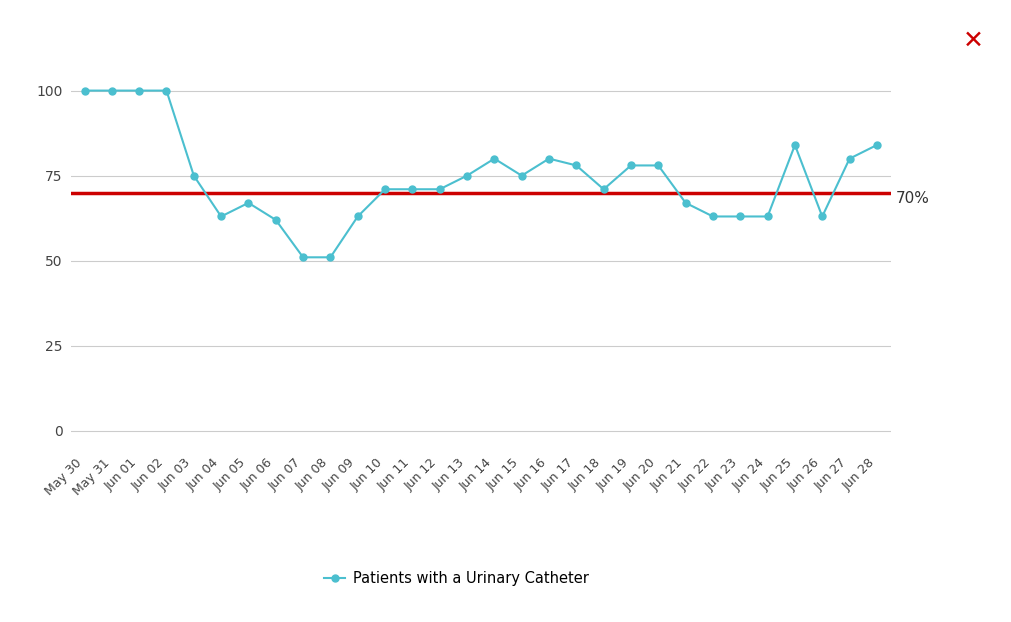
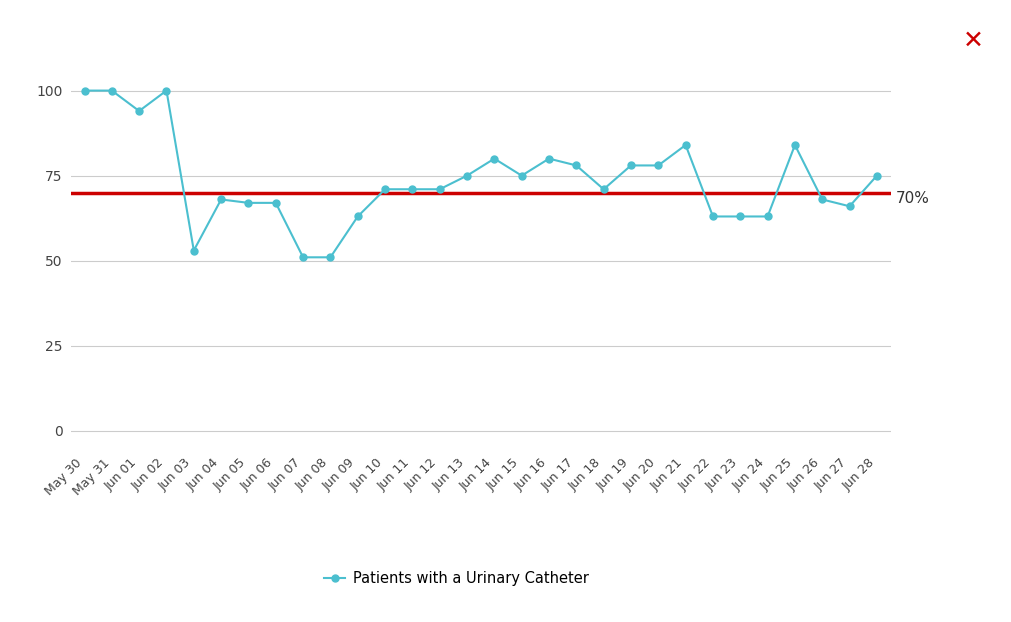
Jun 01: 100 -> 94
Jun 03: 75 -> 53
Jun 04: 63 -> 68
Jun 06: 62 -> 67
Jun 21: 67 -> 84
Jun 26: 63 -> 68
Jun 27: 80 -> 66
Jun 28: 84 -> 75
